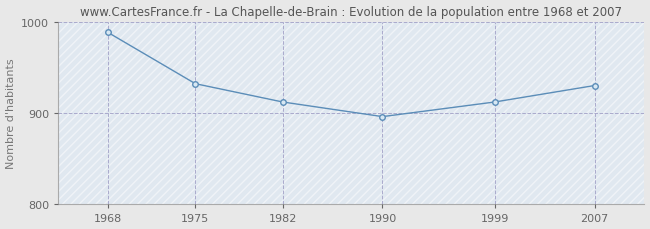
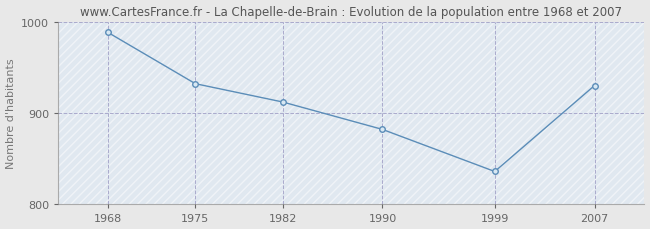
1990: 896 -> 882
1999: 912 -> 836
